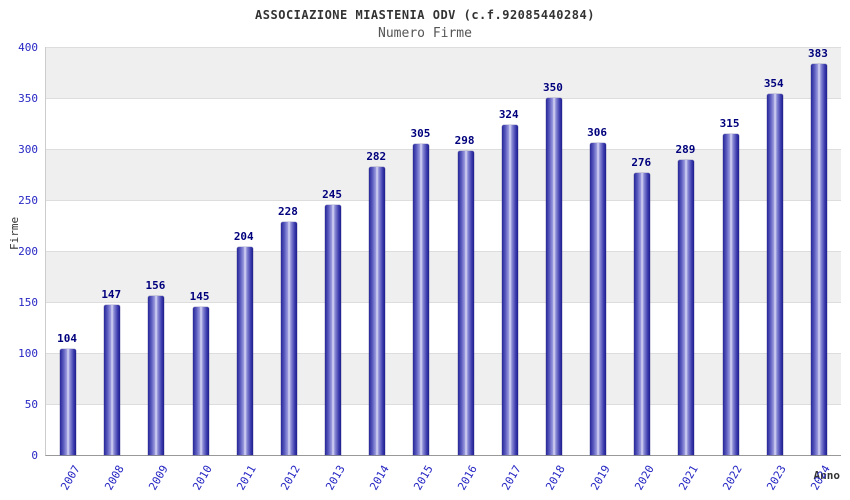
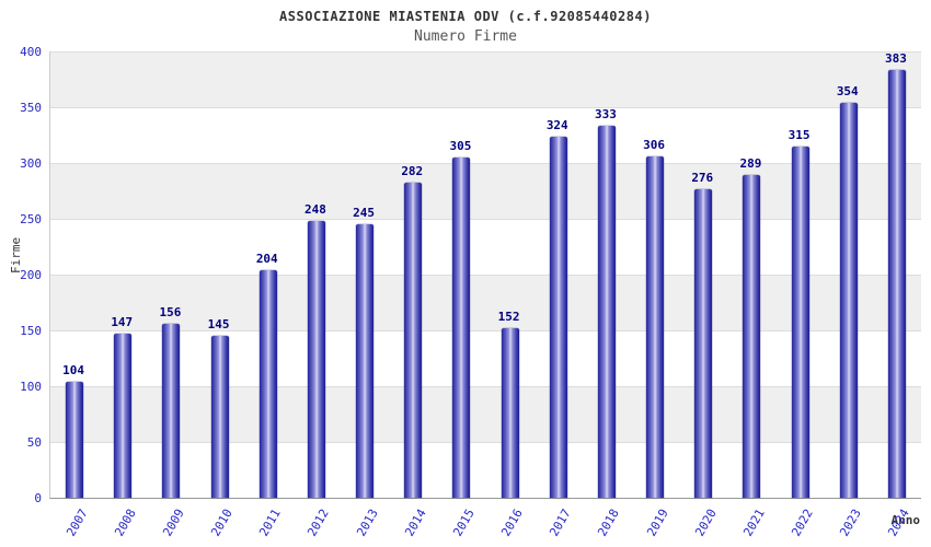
2012: 228 -> 248
2016: 298 -> 152
2018: 350 -> 333
